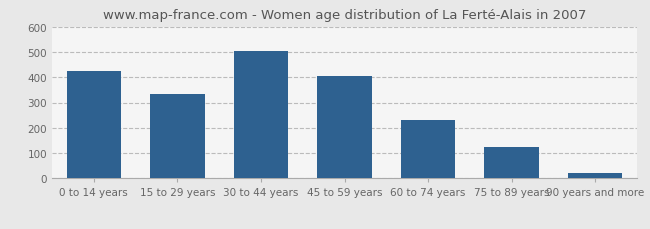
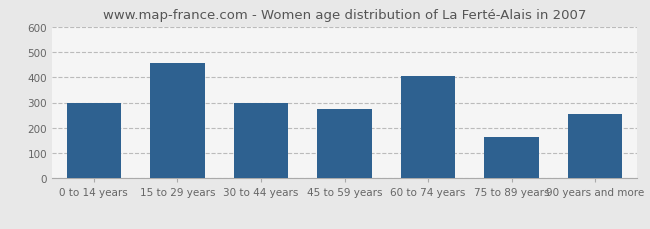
0 to 14 years: 425 -> 300
15 to 29 years: 335 -> 455
30 to 44 years: 502 -> 300
45 to 59 years: 406 -> 275
60 to 74 years: 232 -> 405
75 to 89 years: 125 -> 165
90 years and more: 20 -> 255
